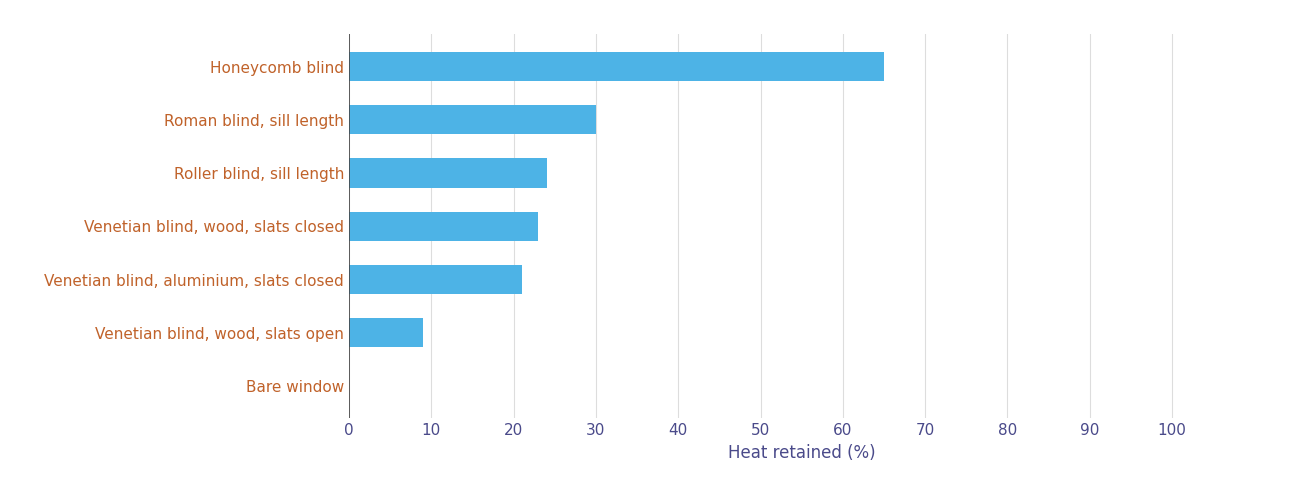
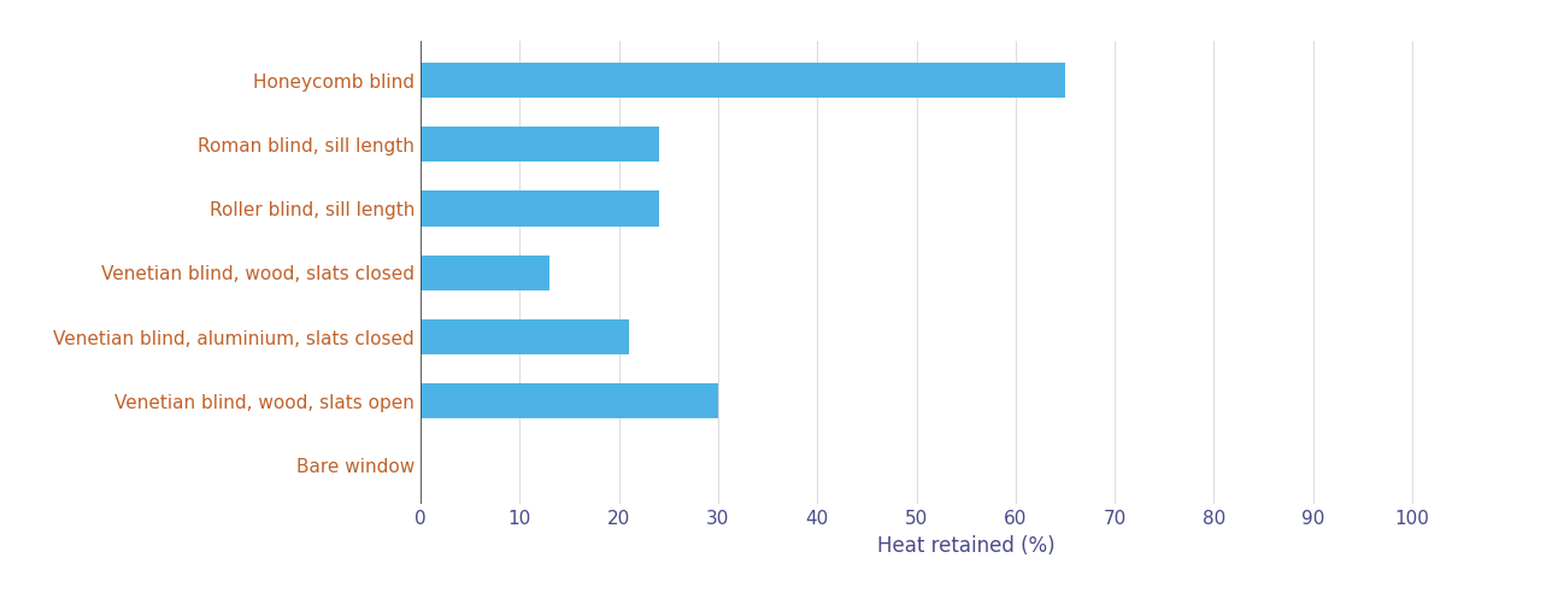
Roman blind, sill length: 30 -> 24
Venetian blind, wood, slats closed: 23 -> 13
Venetian blind, wood, slats open: 9 -> 30
